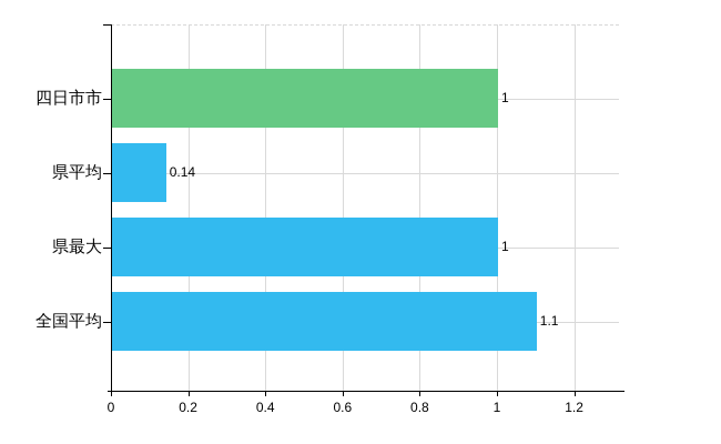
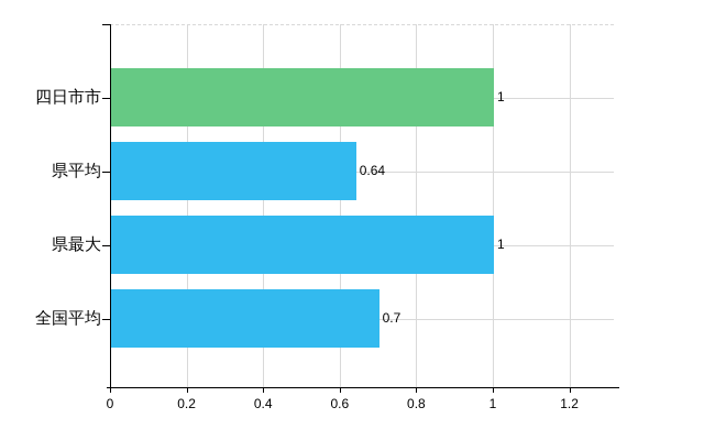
県平均: 0.14 -> 0.64
全国平均: 1.1 -> 0.7
